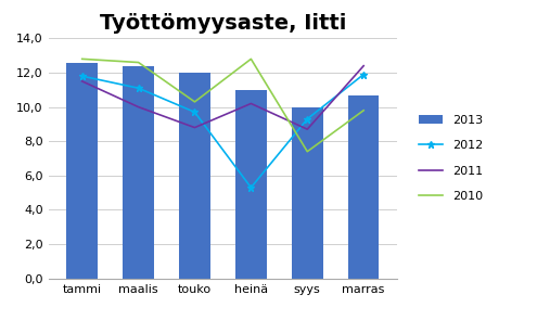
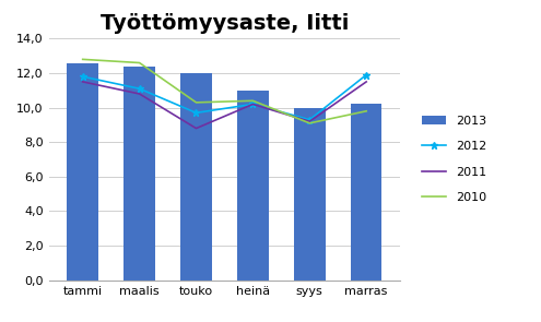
2011/maalis: 10,0 -> 10,8
2012/heinä: 5,3 -> 10,2
2010/heinä: 12,8 -> 10,4
2011/syys: 8,7 -> 9,2
2010/syys: 7,4 -> 9,1
2013/marras: 10,7 -> 10,2
2011/marras: 12,4 -> 11,5
